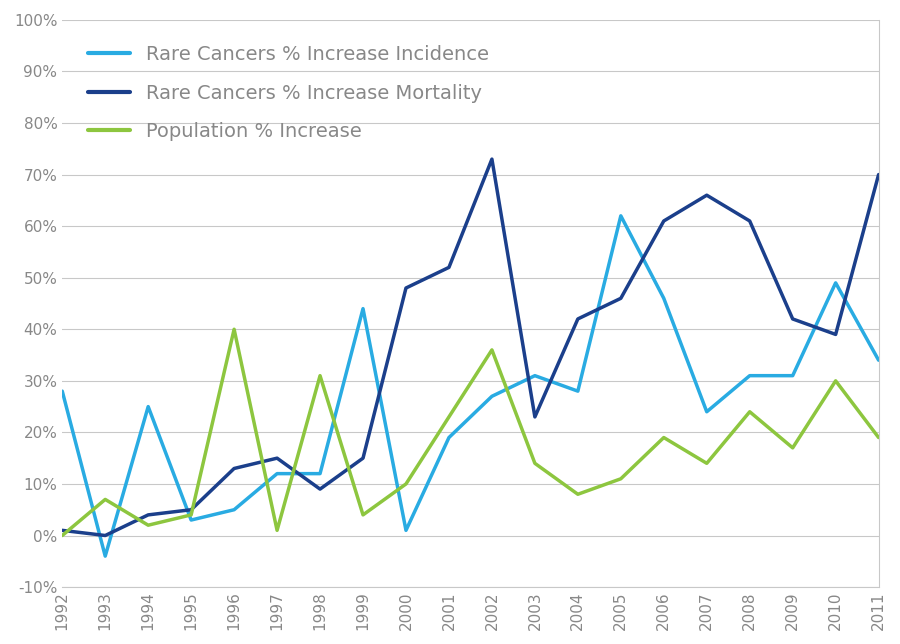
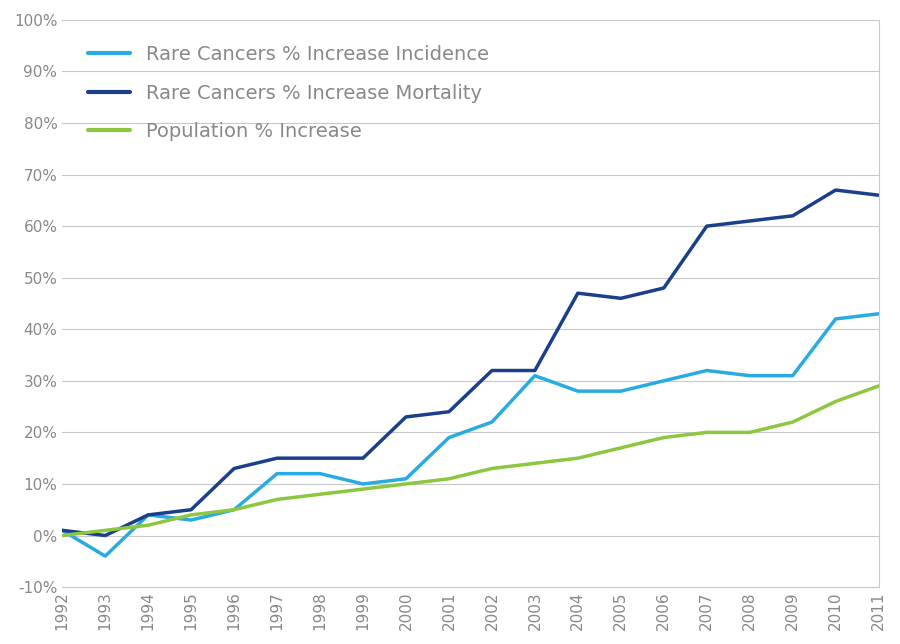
Rare Cancers % Increase Incidence/1992: 28% -> 1%
Population % Increase/1993: 7% -> 1%
Rare Cancers % Increase Incidence/1994: 25% -> 4%
Population % Increase/1996: 40% -> 5%
Population % Increase/1997: 1% -> 7%
Rare Cancers % Increase Mortality/1998: 9% -> 15%
Population % Increase/1998: 31% -> 8%
Rare Cancers % Increase Incidence/1999: 44% -> 10%
Population % Increase/1999: 4% -> 9%
Rare Cancers % Increase Incidence/2000: 1% -> 11%
Rare Cancers % Increase Mortality/2000: 48% -> 23%
Rare Cancers % Increase Mortality/2001: 52% -> 24%
Population % Increase/2001: 23% -> 11%
Rare Cancers % Increase Incidence/2002: 27% -> 22%
Rare Cancers % Increase Mortality/2002: 73% -> 32%
Population % Increase/2002: 36% -> 13%
Rare Cancers % Increase Mortality/2003: 23% -> 32%
Rare Cancers % Increase Mortality/2004: 42% -> 47%
Population % Increase/2004: 8% -> 15%
Rare Cancers % Increase Incidence/2005: 62% -> 28%
Population % Increase/2005: 11% -> 17%
Rare Cancers % Increase Incidence/2006: 46% -> 30%
Rare Cancers % Increase Mortality/2006: 61% -> 48%
Rare Cancers % Increase Incidence/2007: 24% -> 32%
Rare Cancers % Increase Mortality/2007: 66% -> 60%
Population % Increase/2007: 14% -> 20%
Population % Increase/2008: 24% -> 20%
Rare Cancers % Increase Mortality/2009: 42% -> 62%
Population % Increase/2009: 17% -> 22%
Rare Cancers % Increase Incidence/2010: 49% -> 42%
Rare Cancers % Increase Mortality/2010: 39% -> 67%
Population % Increase/2010: 30% -> 26%
Rare Cancers % Increase Incidence/2011: 34% -> 43%
Rare Cancers % Increase Mortality/2011: 70% -> 66%
Population % Increase/2011: 19% -> 29%
